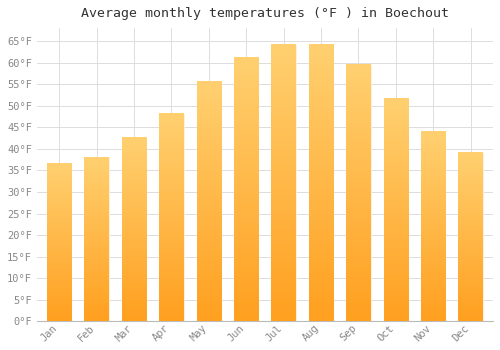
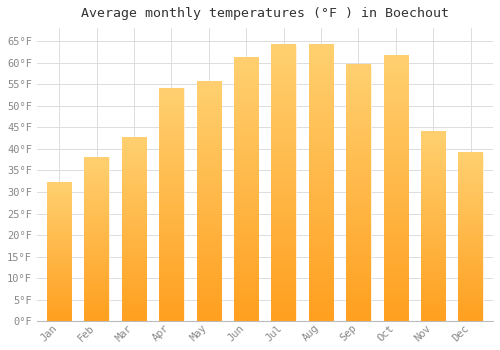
Jan: 36.5°F -> 32.0°F
Apr: 48.0°F -> 54.0°F
Oct: 51.5°F -> 61.5°F
